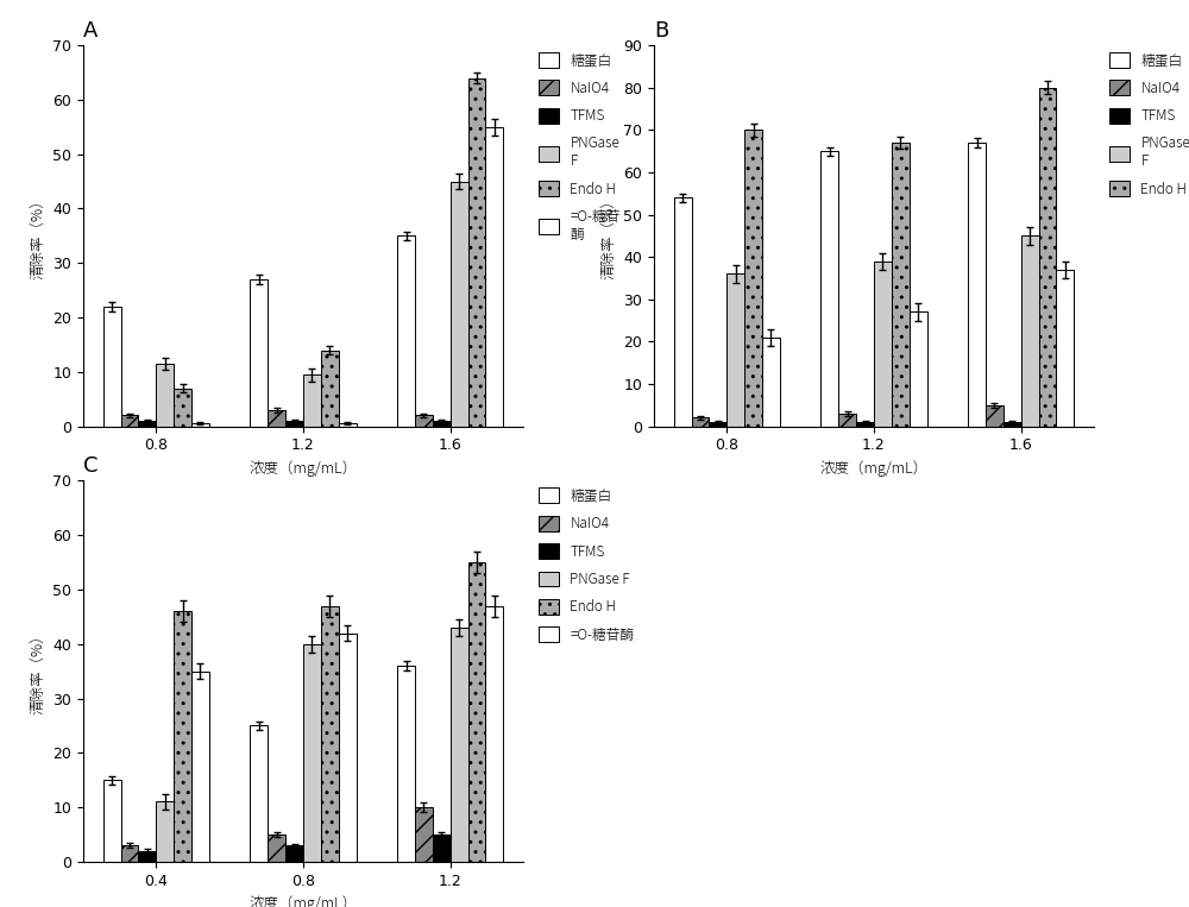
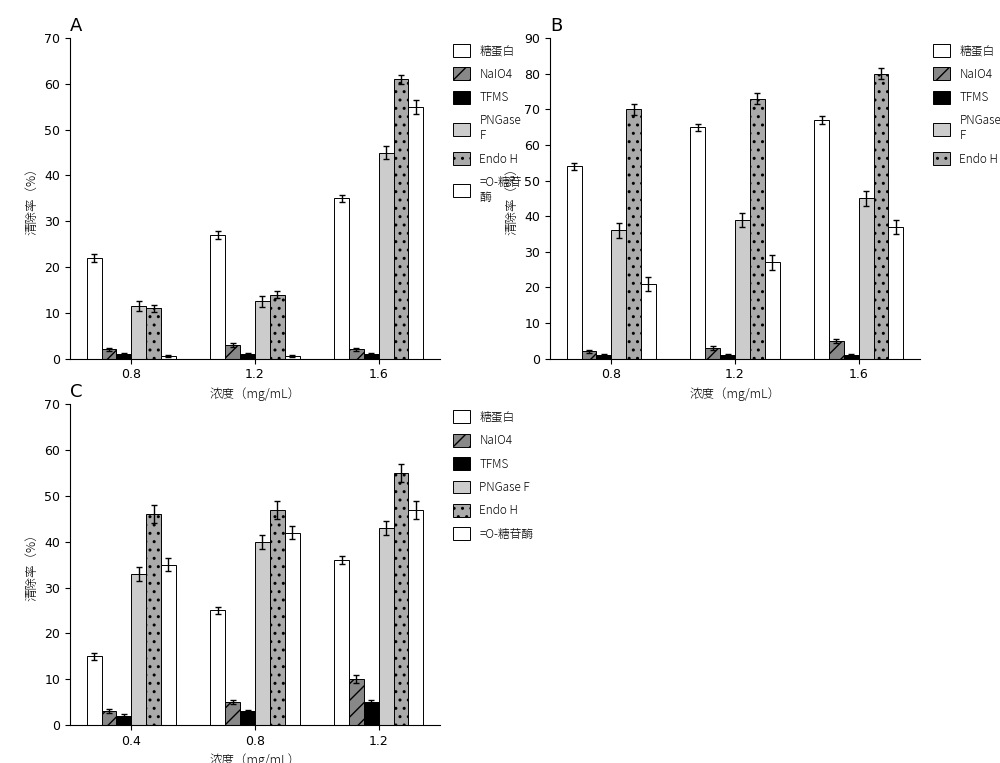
A/Endo H/0.8: 7 -> 11
A/PNGase F/1.2: 9.5 -> 12.5
A/Endo H/1.6: 64 -> 61
B/Endo H/1.2: 67 -> 73
C/PNGase F/0.4: 11 -> 33
